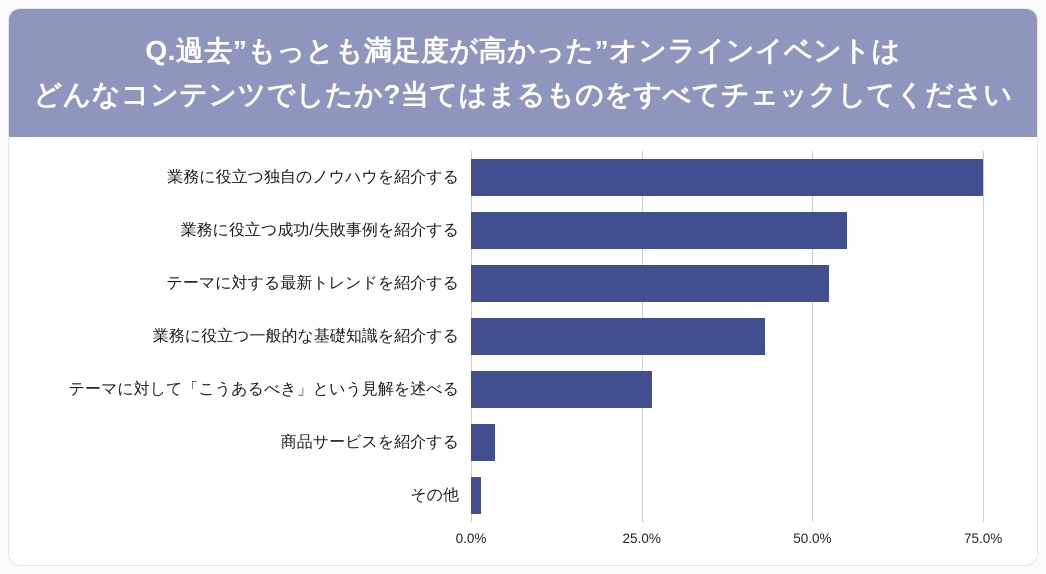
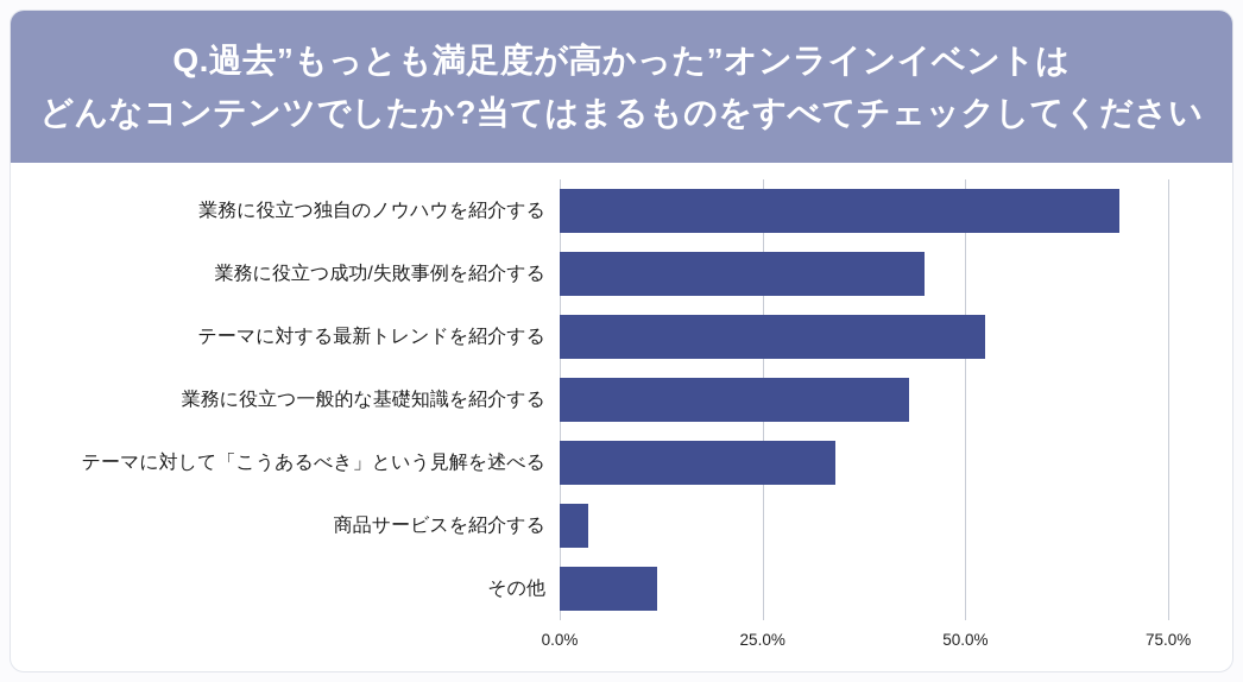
業務に役立つ独自のノウハウを紹介する: 75% -> 69%
業務に役立つ成功/失敗事例を紹介する: 55% -> 45%
テーマに対して「こうあるべき」という見解を述べる: 26% -> 34%
その他: 2% -> 12%
